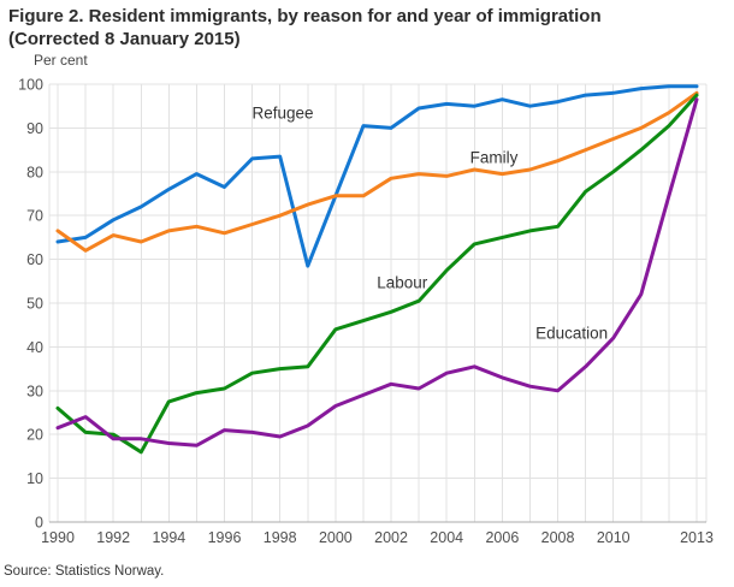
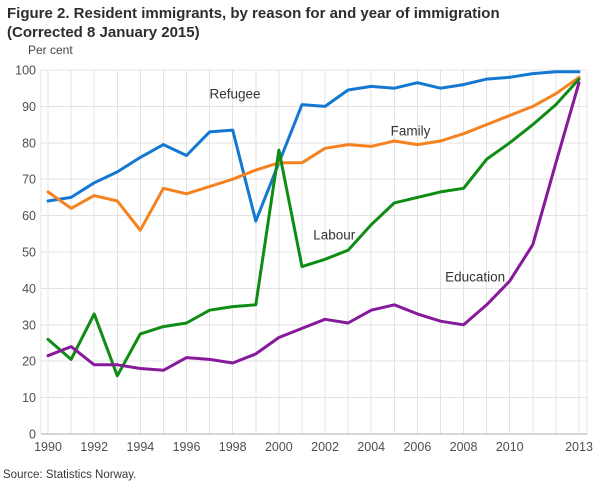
Labour/1992: 20 -> 33
Family/1994: 66 -> 56
Labour/2000: 44 -> 78
